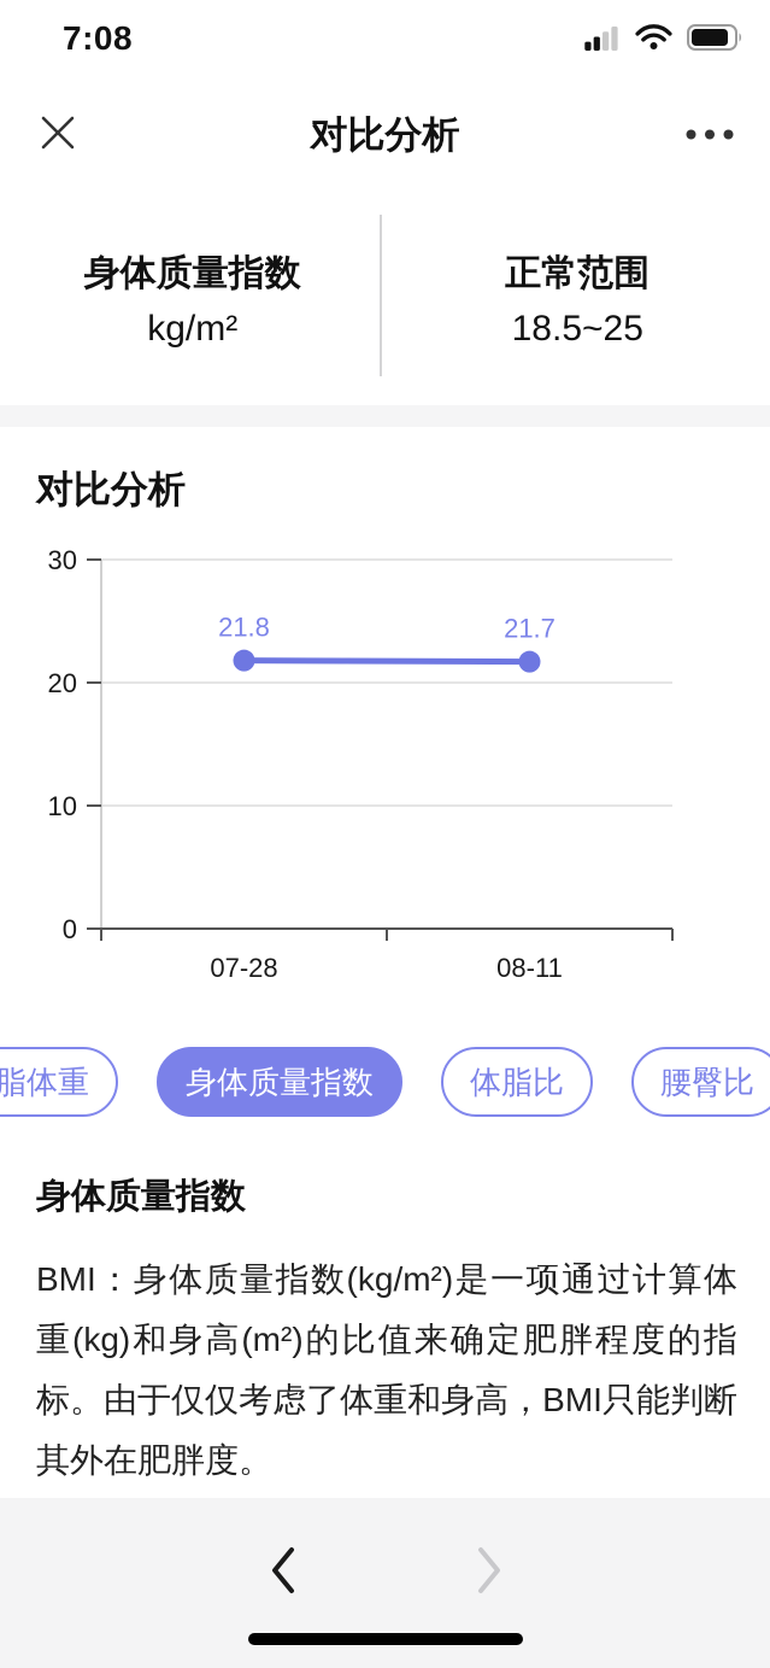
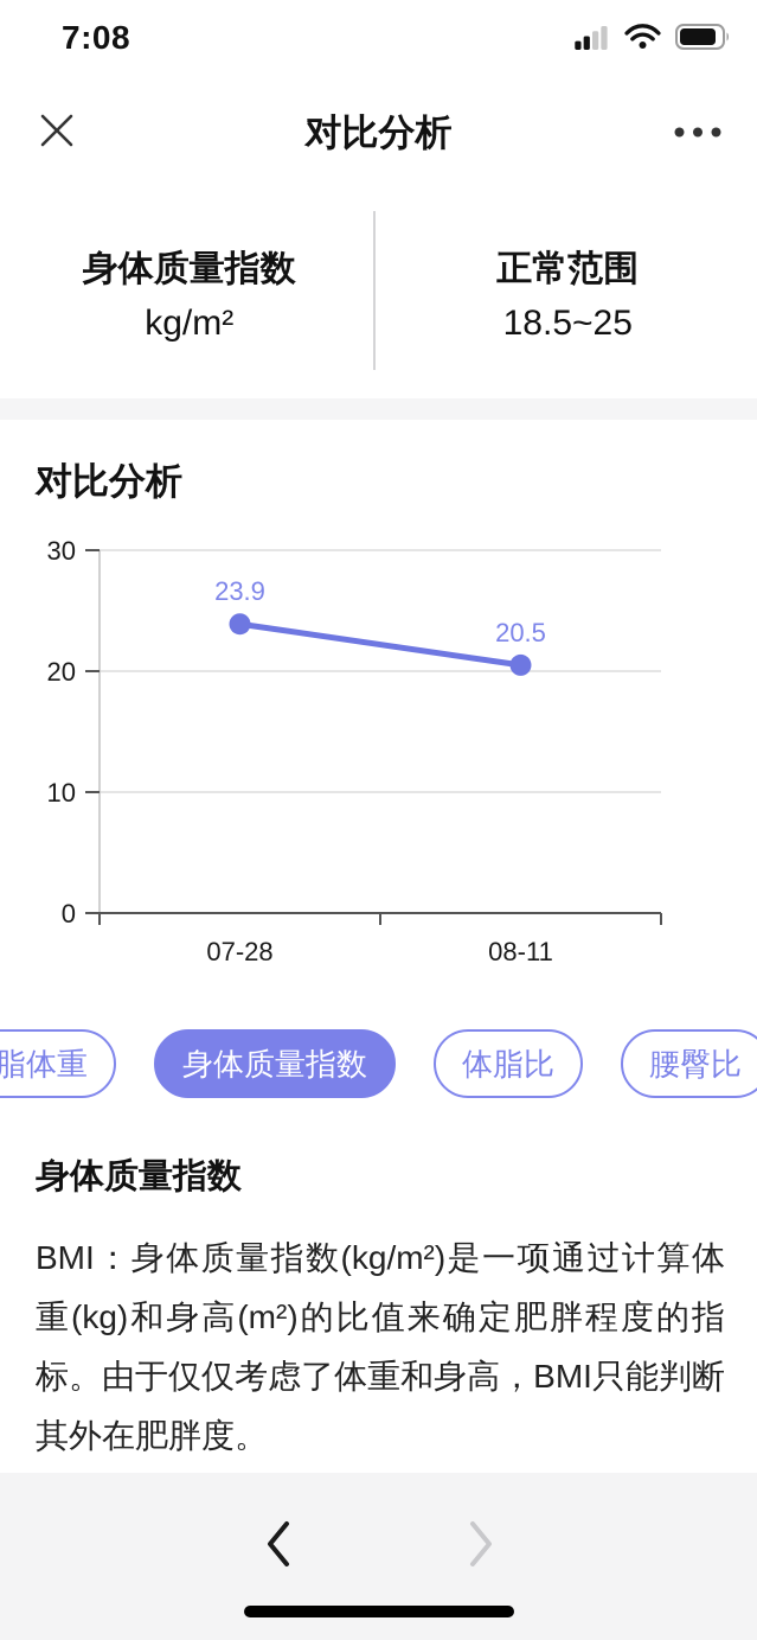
07-28: 21.8 -> 23.9
08-11: 21.7 -> 20.5
